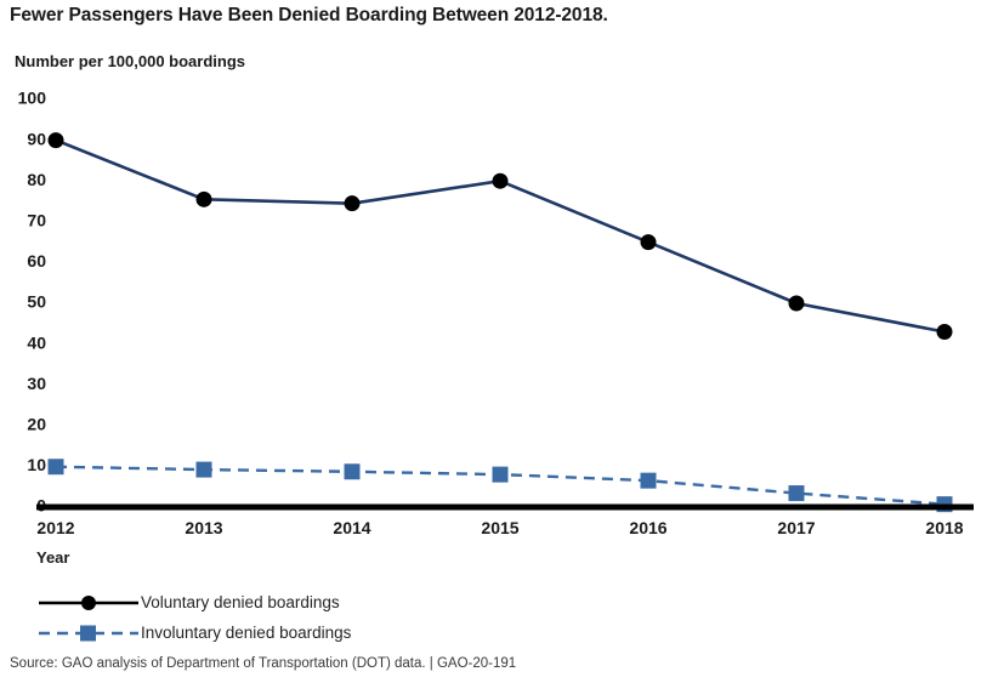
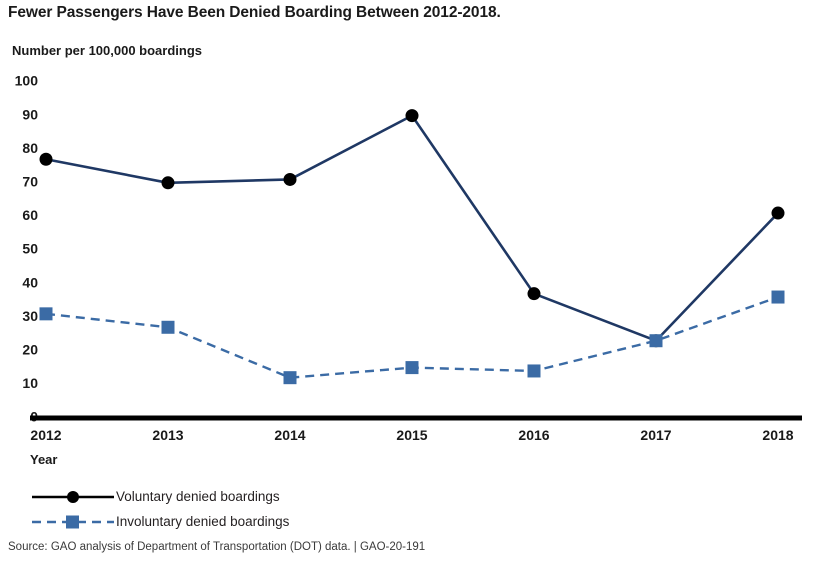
Voluntary denied boardings/2012: 90 -> 77
Involuntary denied boardings/2012: 10 -> 31
Voluntary denied boardings/2013: 76 -> 70
Involuntary denied boardings/2013: 9 -> 27
Voluntary denied boardings/2014: 74 -> 71
Involuntary denied boardings/2014: 9 -> 12
Voluntary denied boardings/2015: 80 -> 90
Involuntary denied boardings/2015: 8 -> 15
Voluntary denied boardings/2016: 65 -> 37
Involuntary denied boardings/2016: 6 -> 14
Voluntary denied boardings/2017: 50 -> 23
Involuntary denied boardings/2017: 3 -> 23
Voluntary denied boardings/2018: 43 -> 61
Involuntary denied boardings/2018: 1 -> 36
